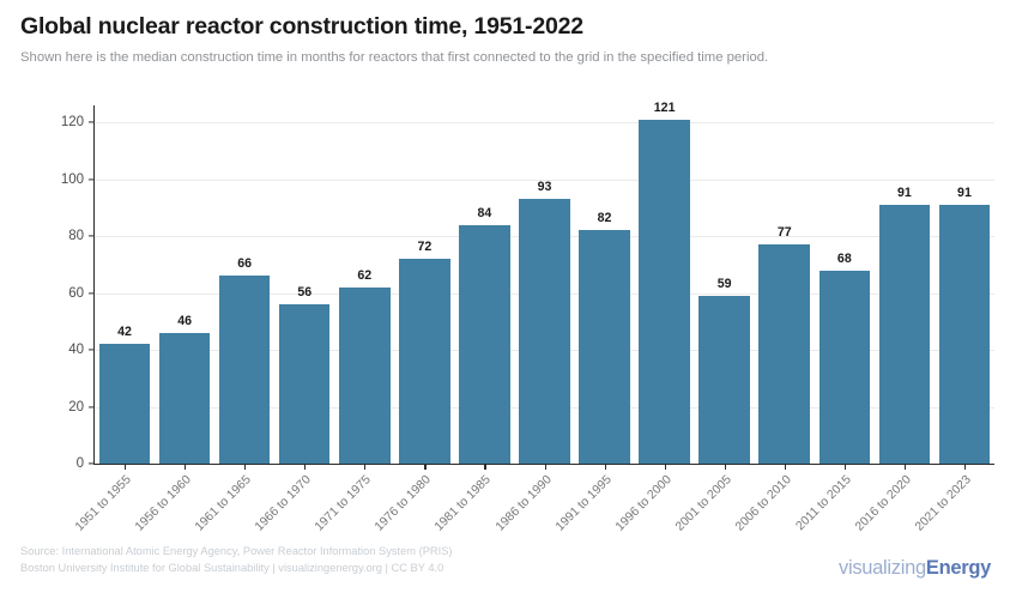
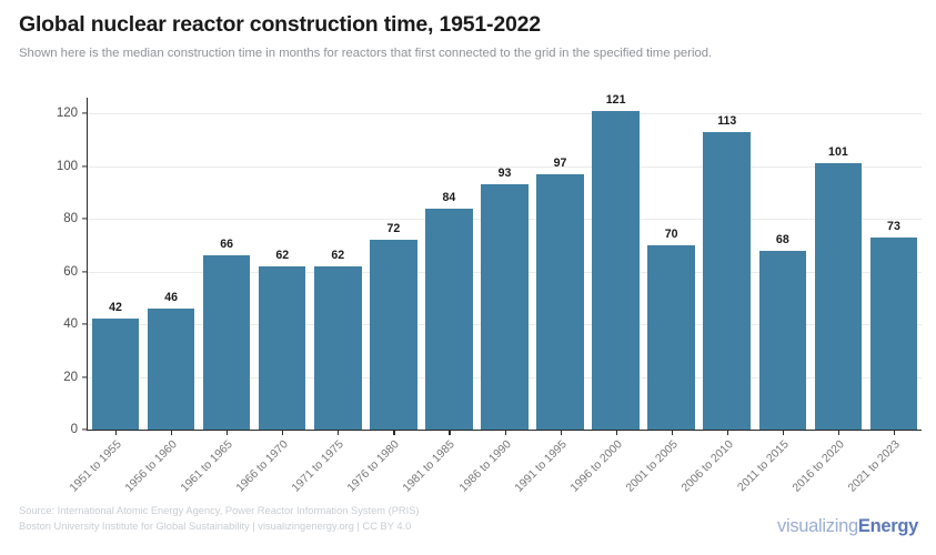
1966 to 1970: 56 -> 62
1991 to 1995: 82 -> 97
2001 to 2005: 59 -> 70
2006 to 2010: 77 -> 113
2016 to 2020: 91 -> 101
2021 to 2023: 91 -> 73
